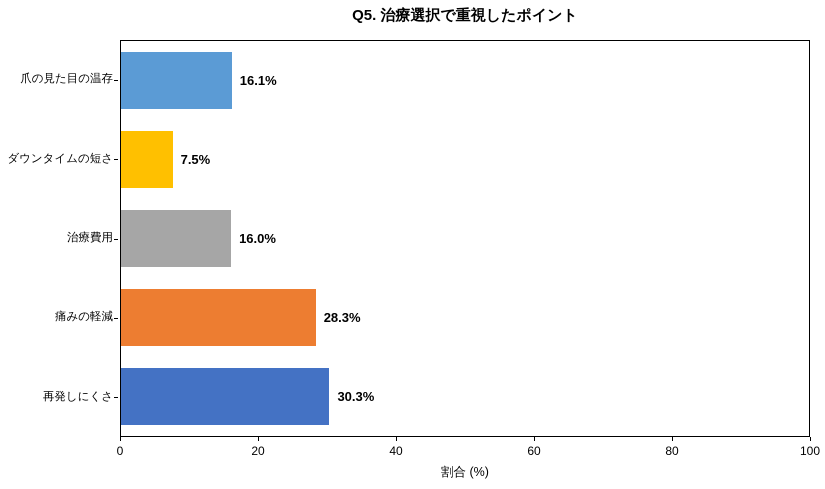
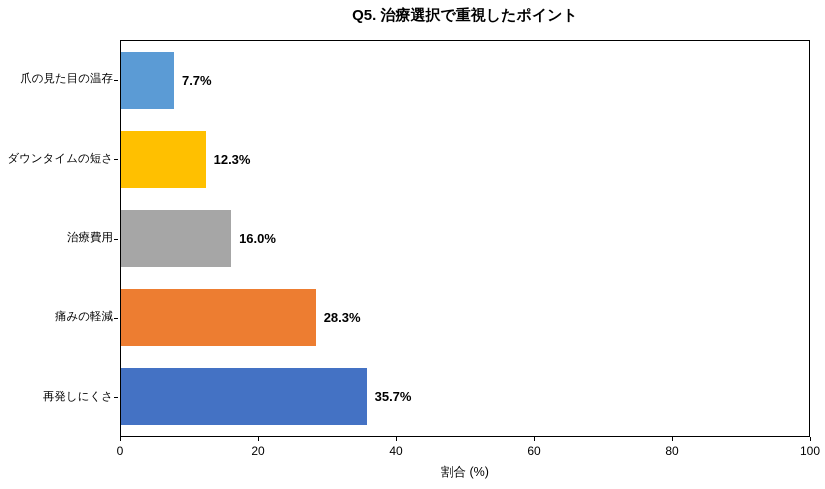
爪の見た目の温存: 16.1% -> 7.7%
ダウンタイムの短さ: 7.5% -> 12.3%
再発しにくさ: 30.3% -> 35.7%
